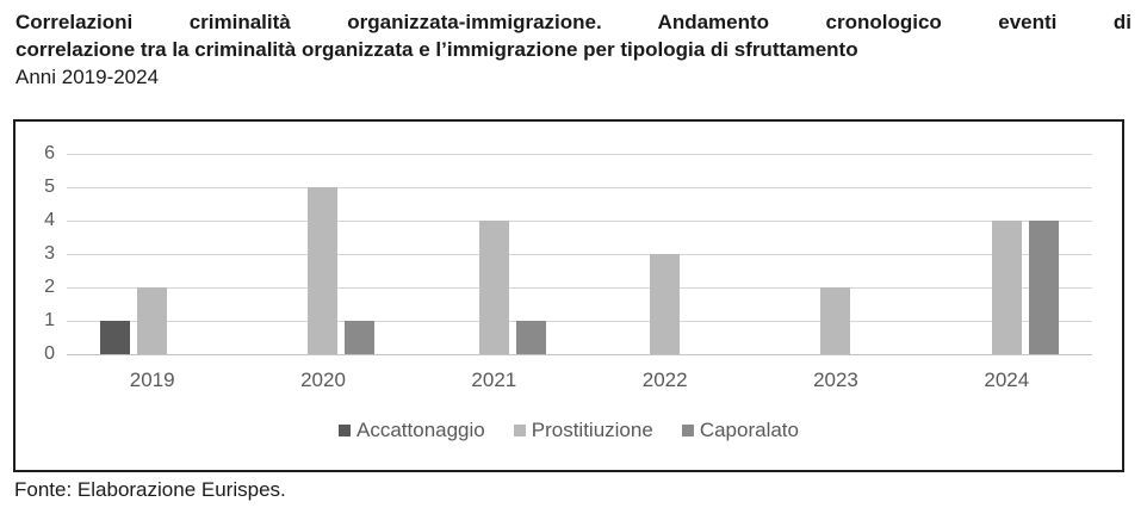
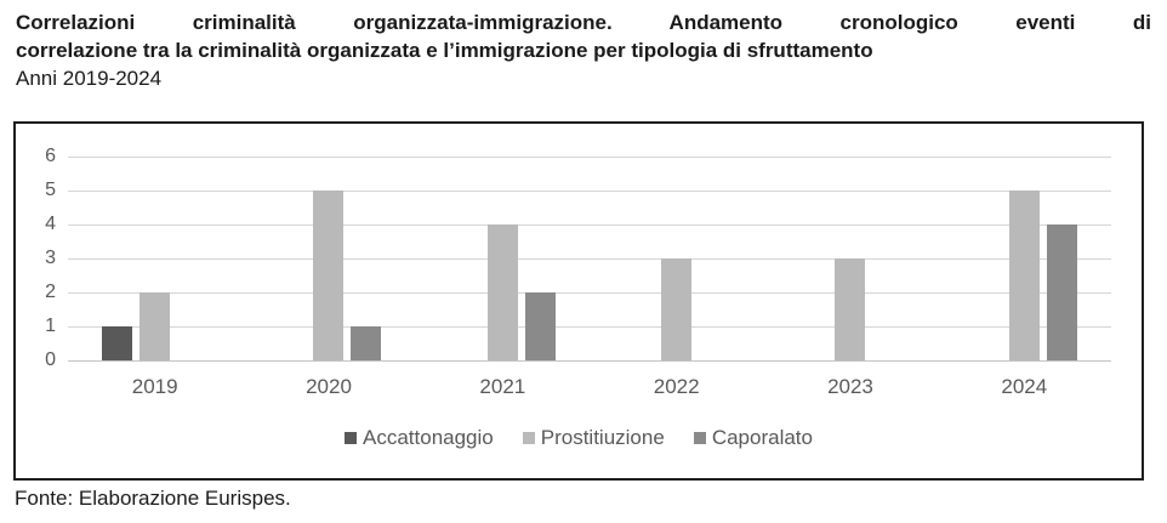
Caporalato/2021: 1 -> 2
Prostitiuzione/2023: 2 -> 3
Prostitiuzione/2024: 4 -> 5
